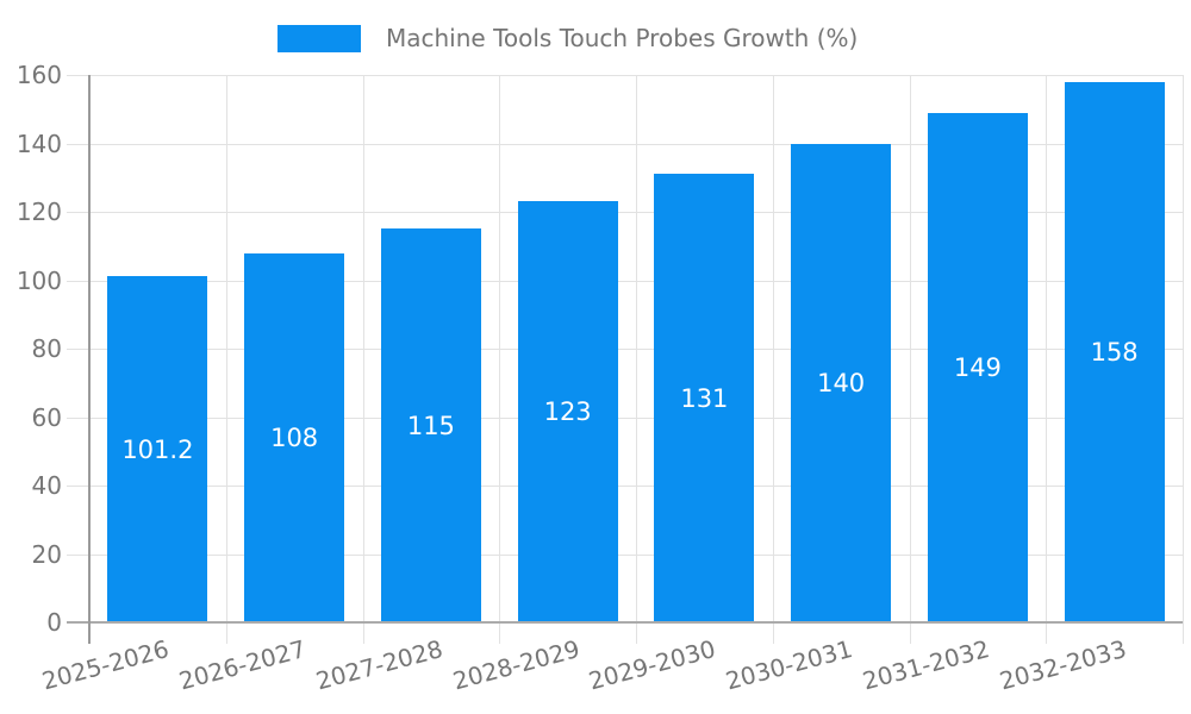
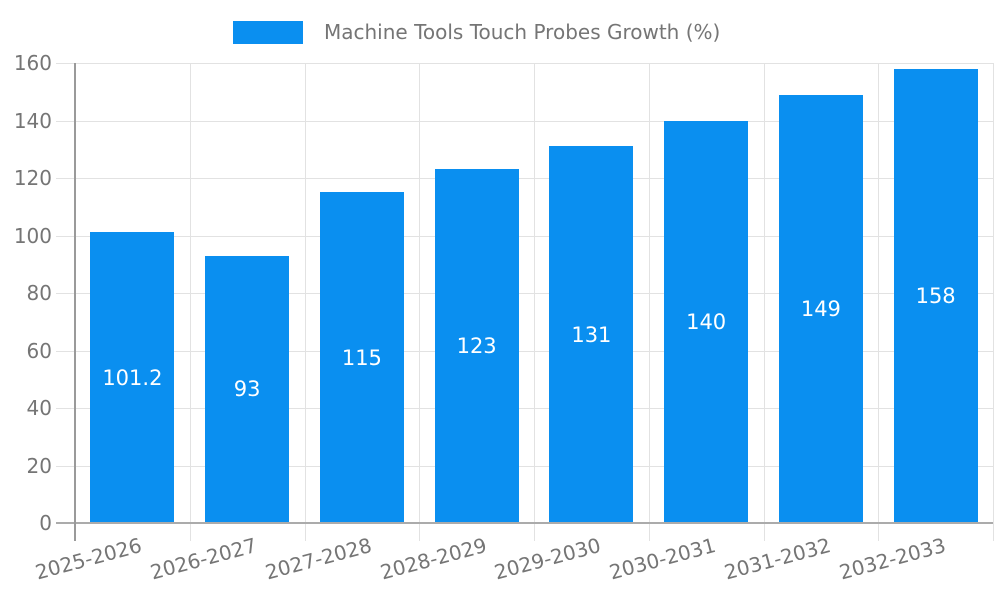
2026-2027: 108 -> 93
